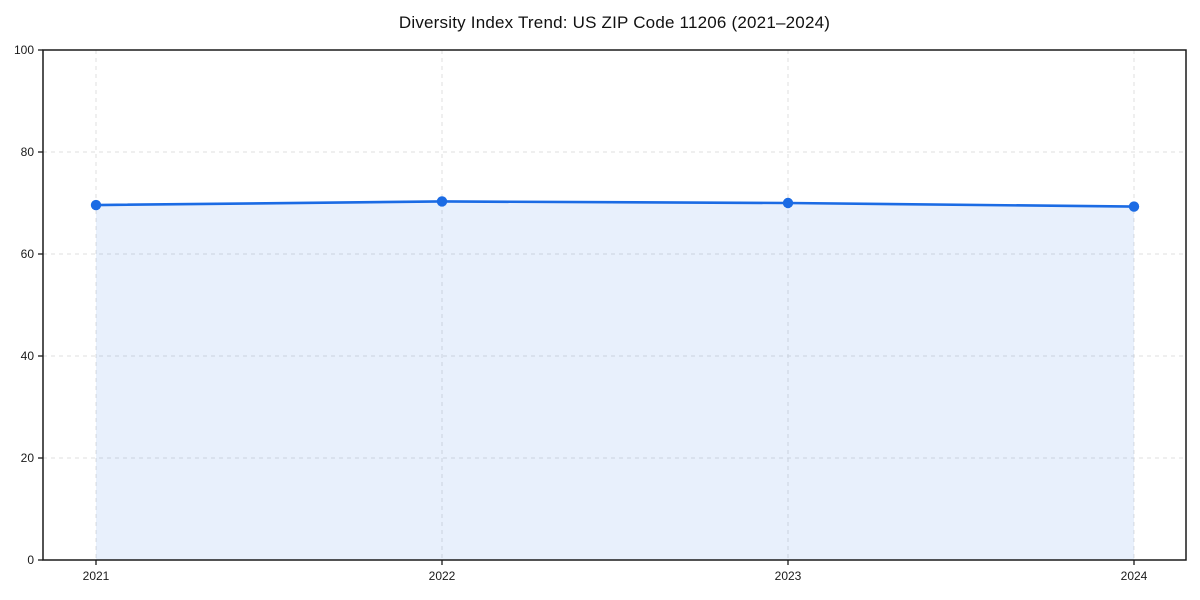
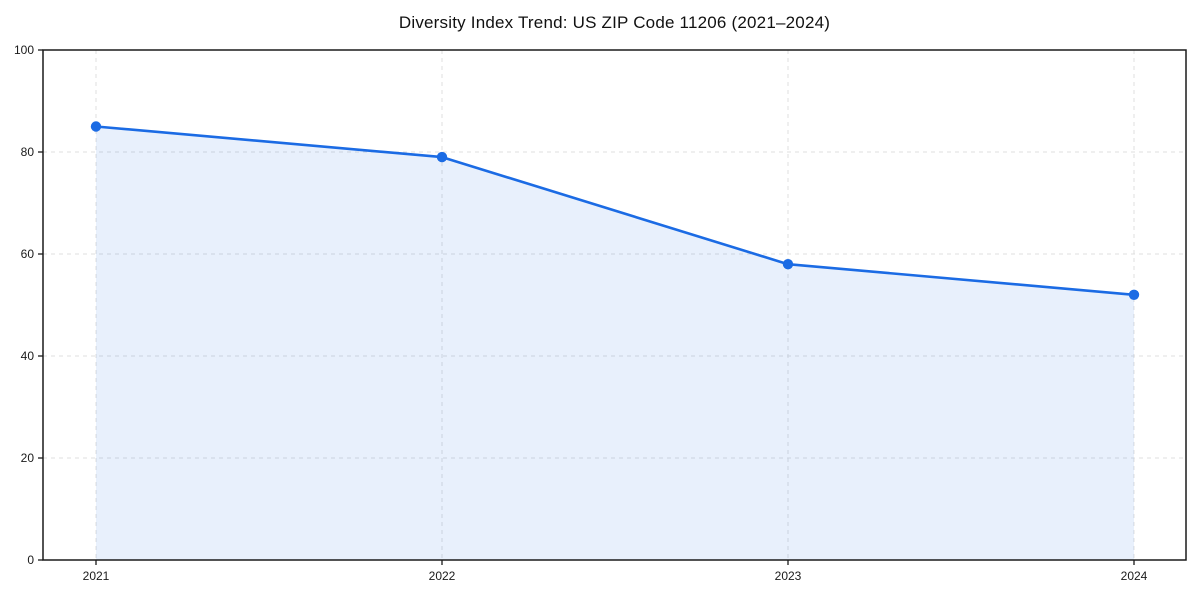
2021: 70 -> 85
2022: 70 -> 79
2023: 70 -> 58
2024: 69 -> 52
